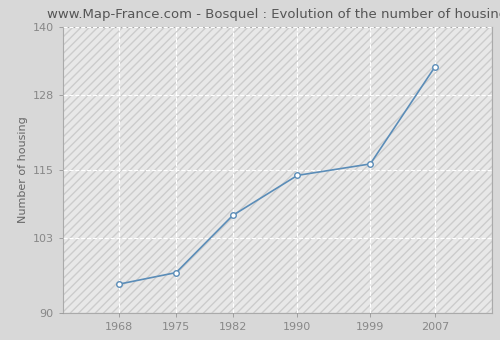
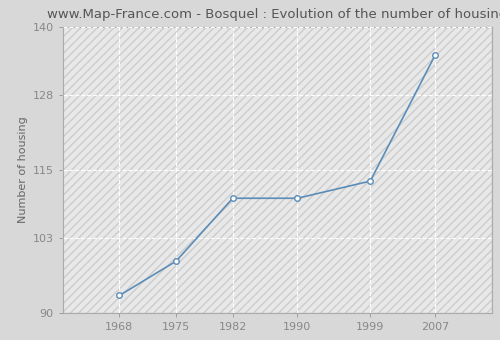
1968: 95 -> 93
1975: 97 -> 99
1982: 107 -> 110
1990: 114 -> 110
1999: 116 -> 113
2007: 133 -> 135
